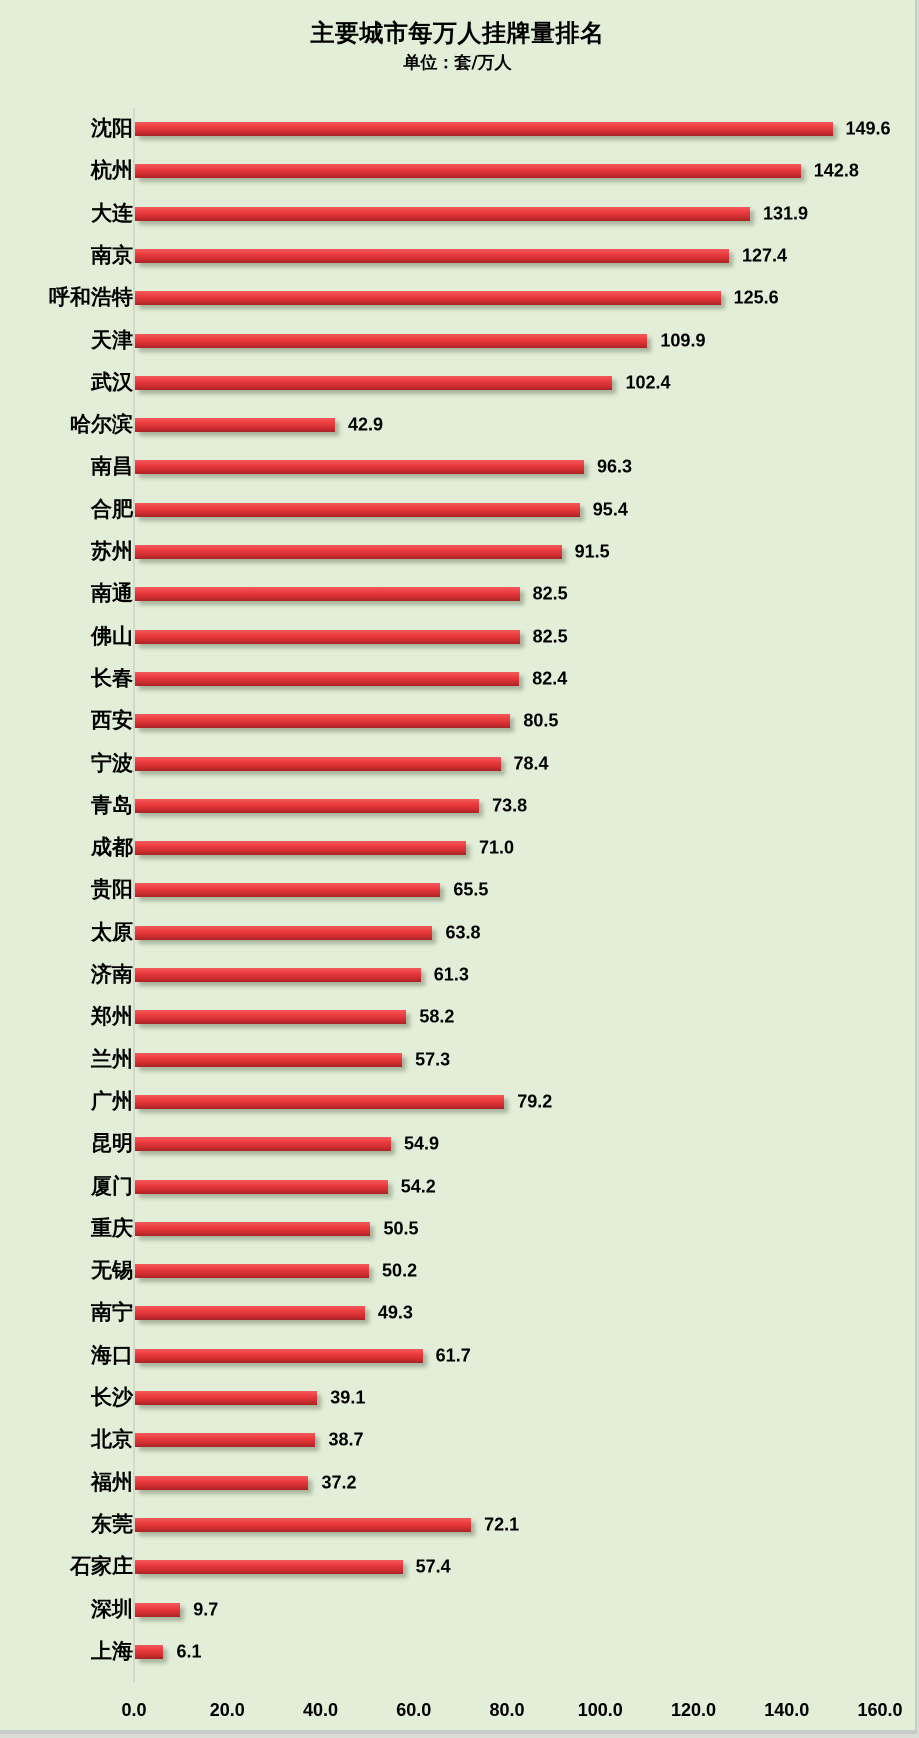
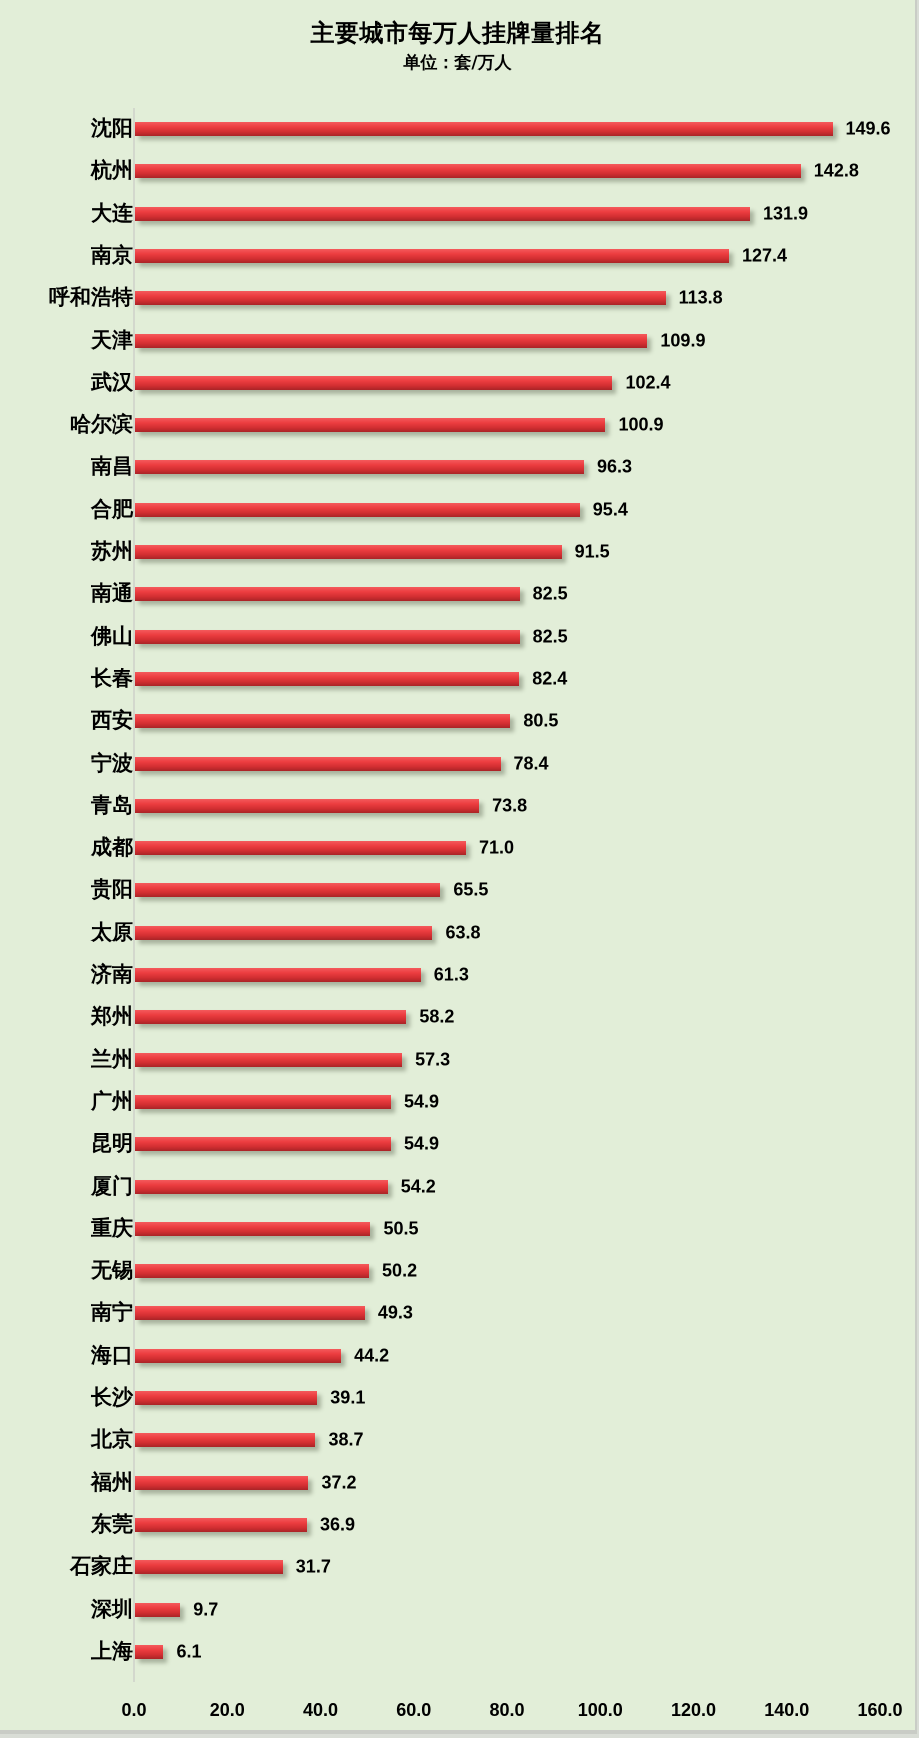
呼和浩特: 125.6 -> 113.8
哈尔滨: 42.9 -> 100.9
广州: 79.2 -> 54.9
海口: 61.7 -> 44.2
东莞: 72.1 -> 36.9
石家庄: 57.4 -> 31.7
